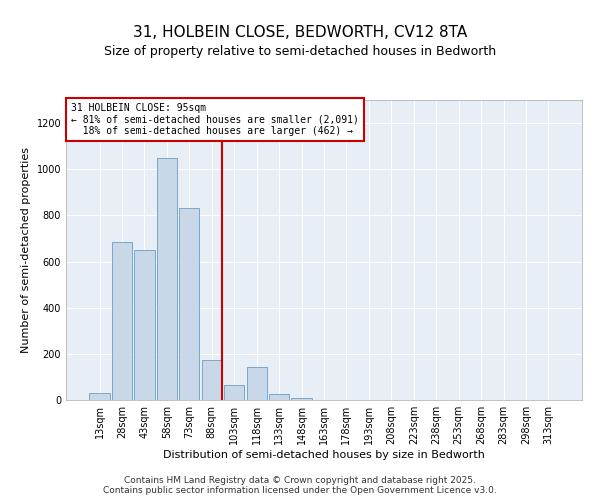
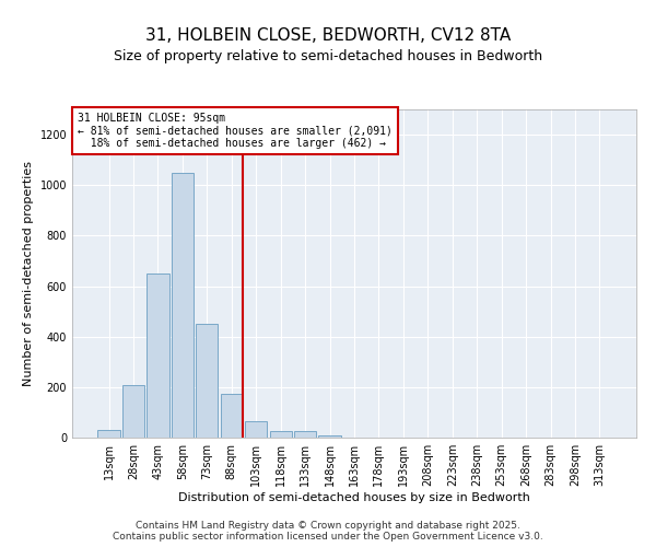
28sqm: 685 -> 210
73sqm: 830 -> 450
118sqm: 145 -> 25
